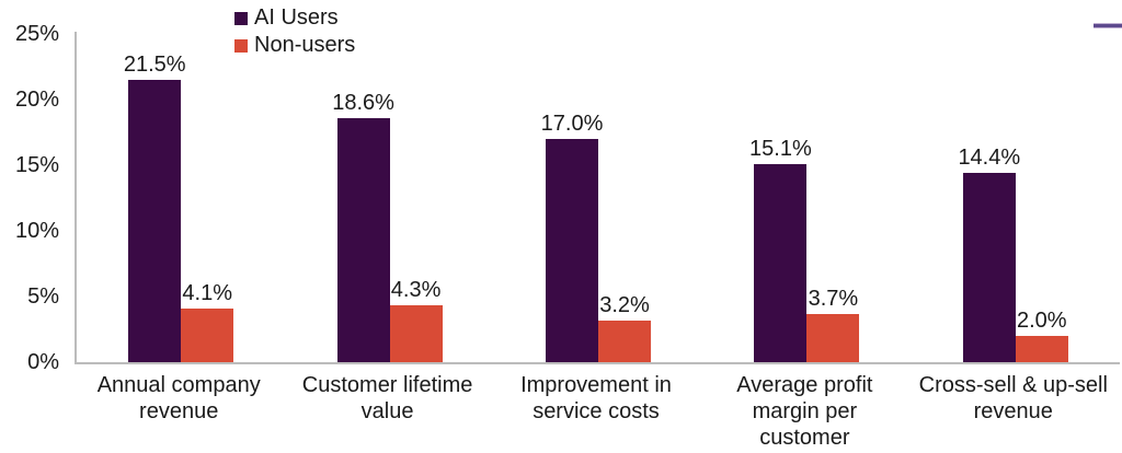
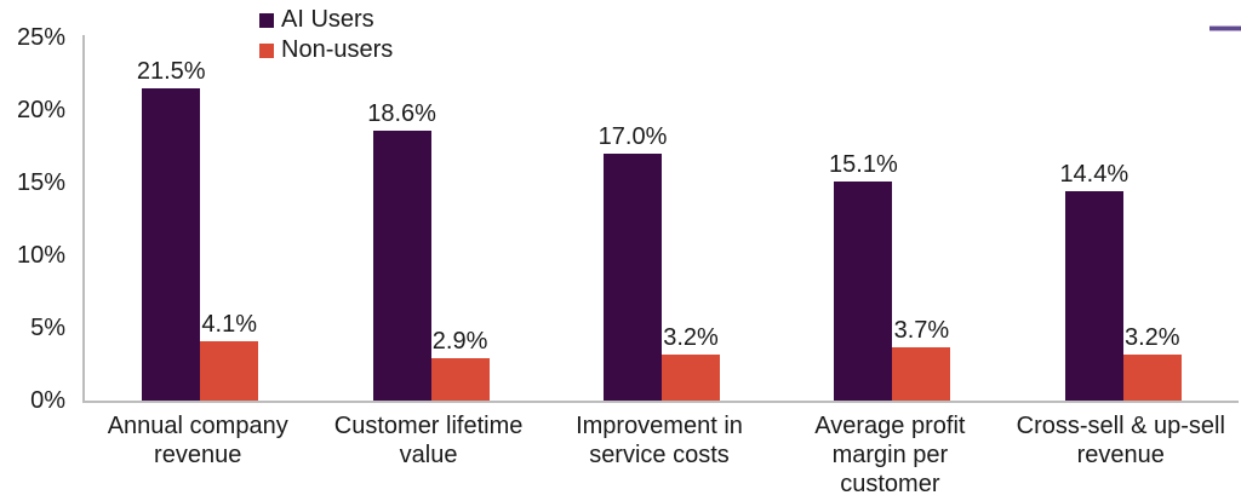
Non-users/Customer lifetime value: 4.3% -> 2.9%
Non-users/Cross-sell & up-sell revenue: 2.0% -> 3.2%
